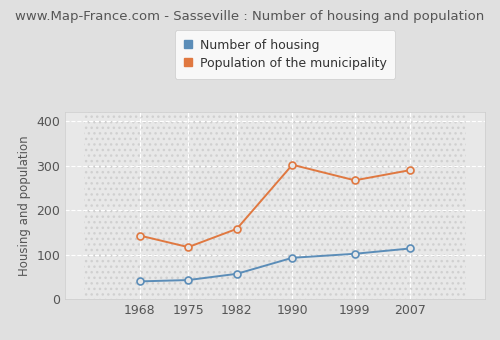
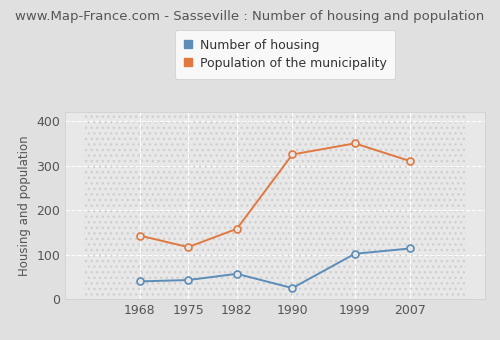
Number of housing/1990: 93 -> 25
Population of the municipality/1990: 302 -> 325
Population of the municipality/1999: 267 -> 350
Population of the municipality/2007: 290 -> 310
